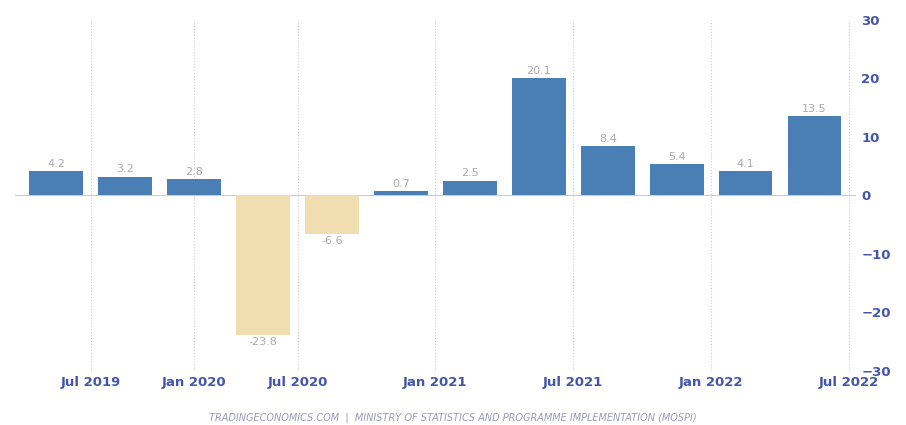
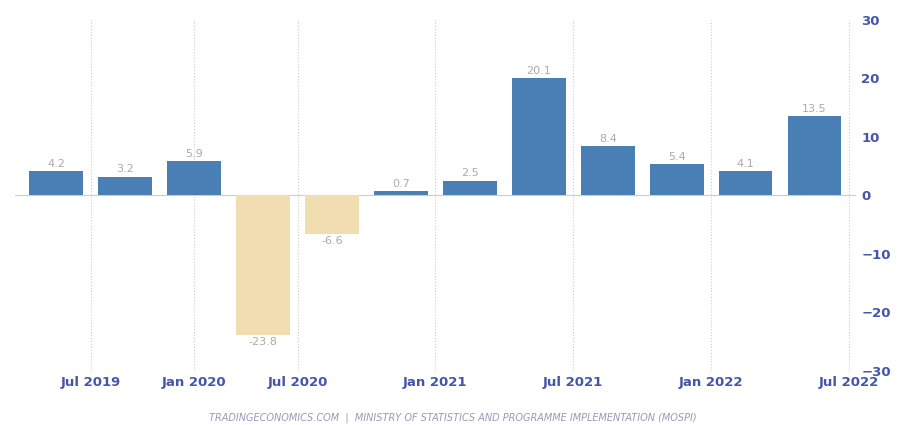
Jan 2020: 2.8 -> 5.9
